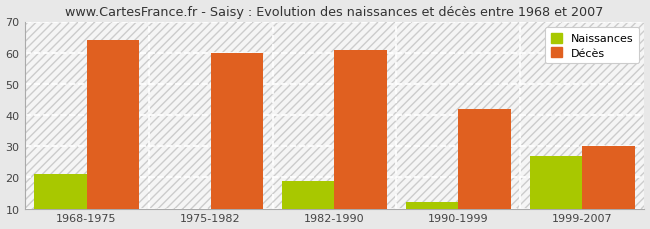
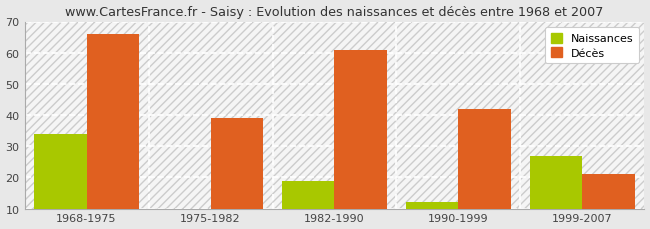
Naissances/1968-1975: 21 -> 34
Décès/1968-1975: 64 -> 66
Décès/1975-1982: 60 -> 39
Décès/1999-2007: 30 -> 21
